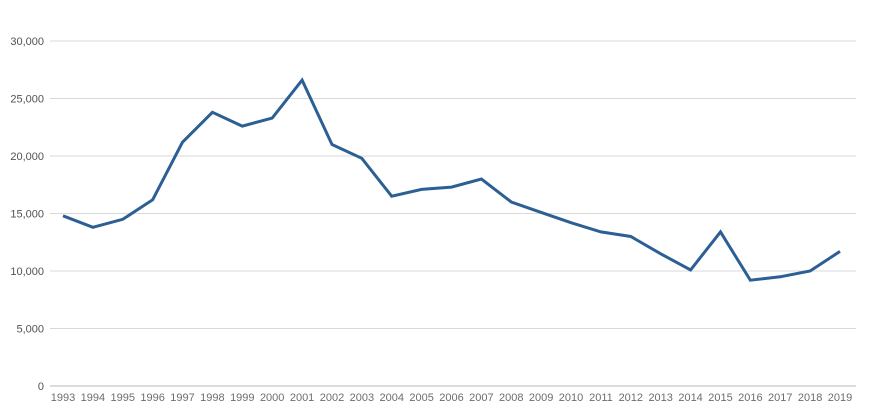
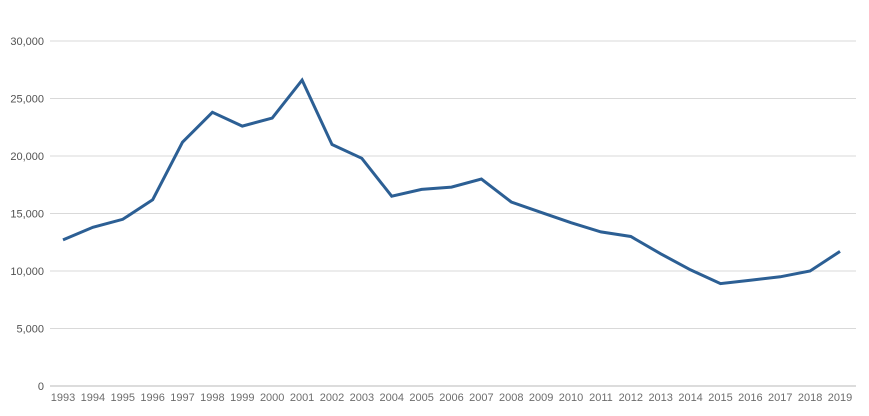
1993: 14800 -> 12700
2015: 13400 -> 8900
